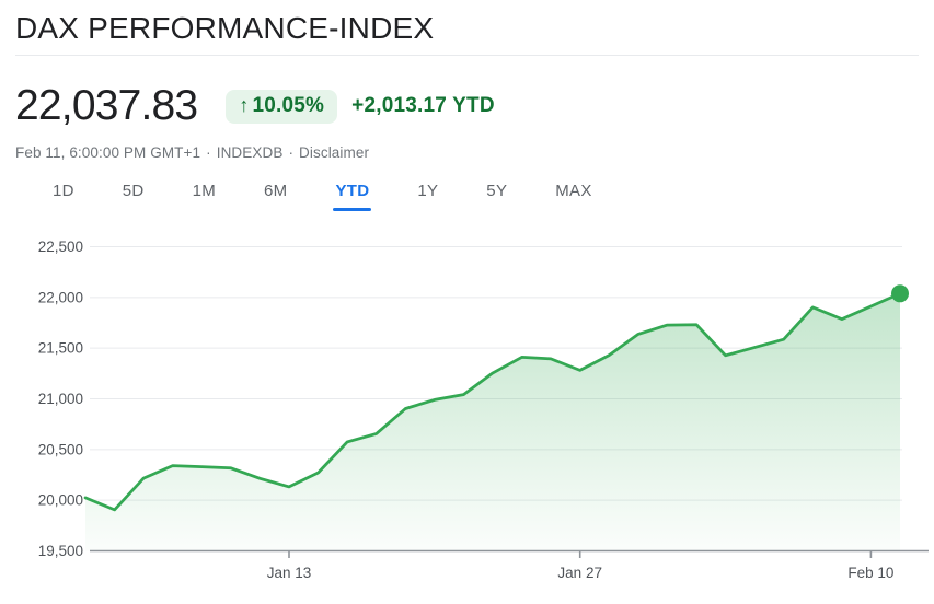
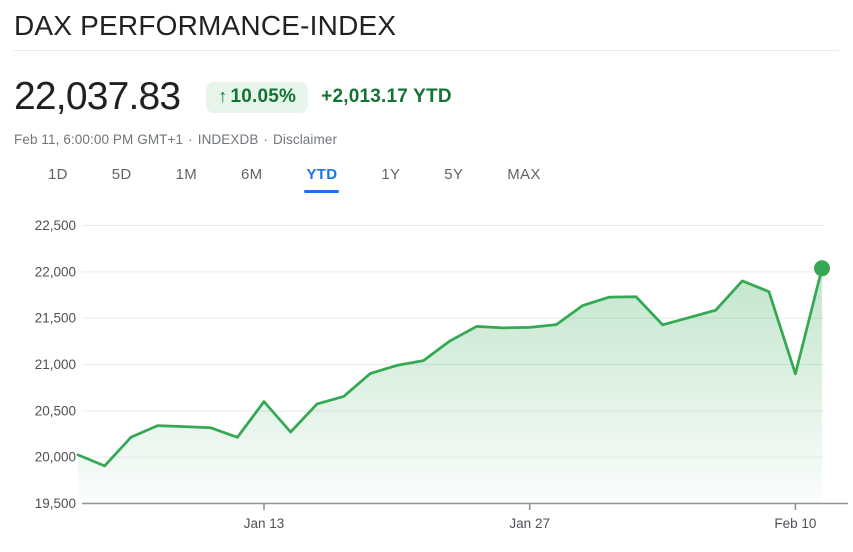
Jan 13: 20100 -> 20600
Jan 27: 21300 -> 21400
Feb 10: 21900 -> 20900
